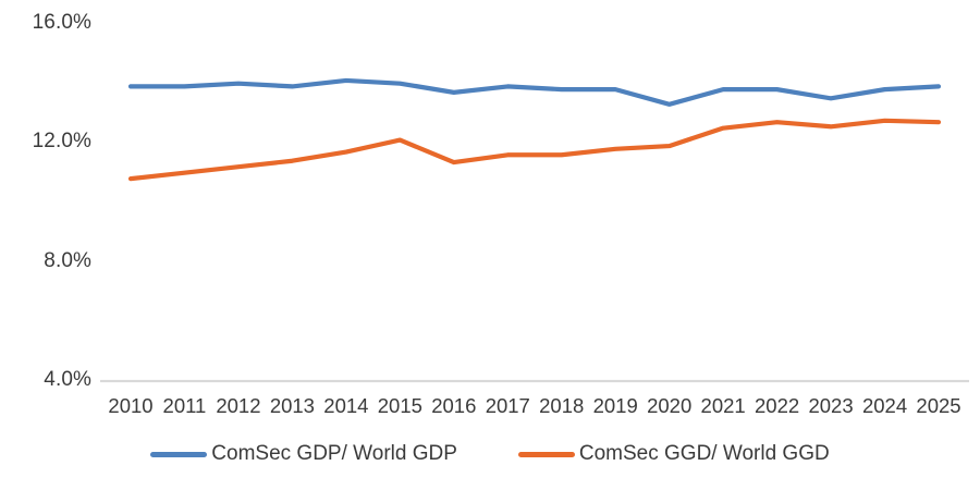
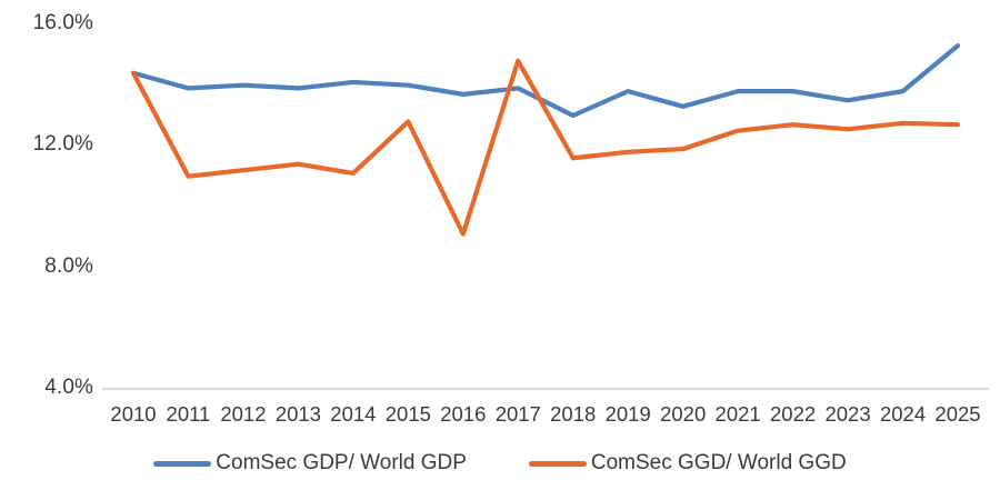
ComSec GDP/ World GDP/2010: 13.9% -> 14.4%
ComSec GGD/ World GGD/2010: 10.8% -> 14.4%
ComSec GGD/ World GGD/2014: 11.7% -> 11.1%
ComSec GGD/ World GGD/2015: 12.1% -> 12.8%
ComSec GGD/ World GGD/2016: 11.3% -> 9.1%
ComSec GGD/ World GGD/2017: 11.6% -> 14.8%
ComSec GDP/ World GDP/2018: 13.8% -> 13.0%
ComSec GDP/ World GDP/2025: 13.9% -> 15.3%
